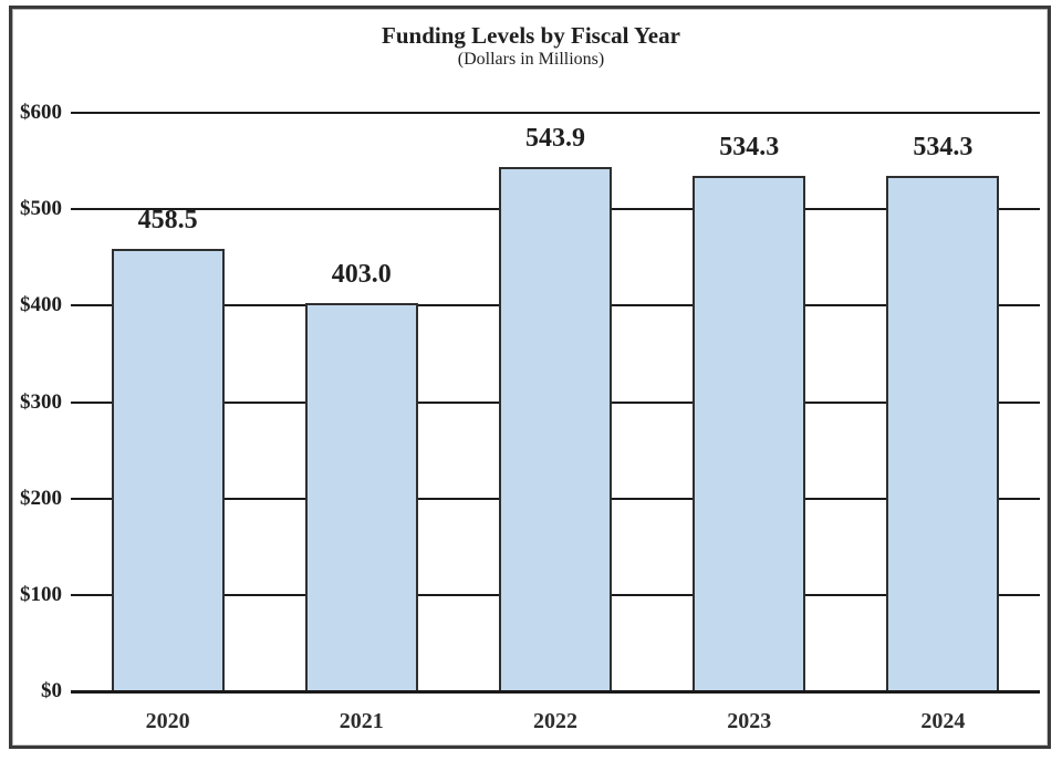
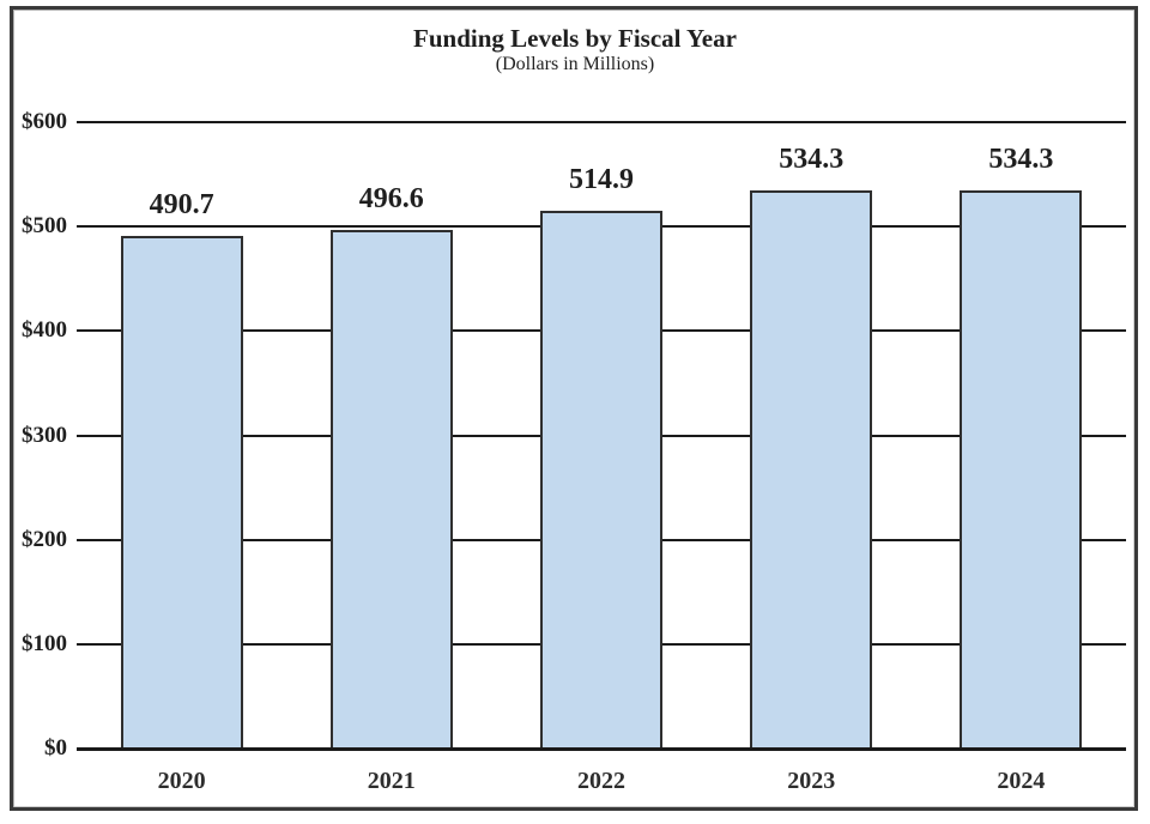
2020: 458.5 -> 490.7
2021: 403.0 -> 496.6
2022: 543.9 -> 514.9
